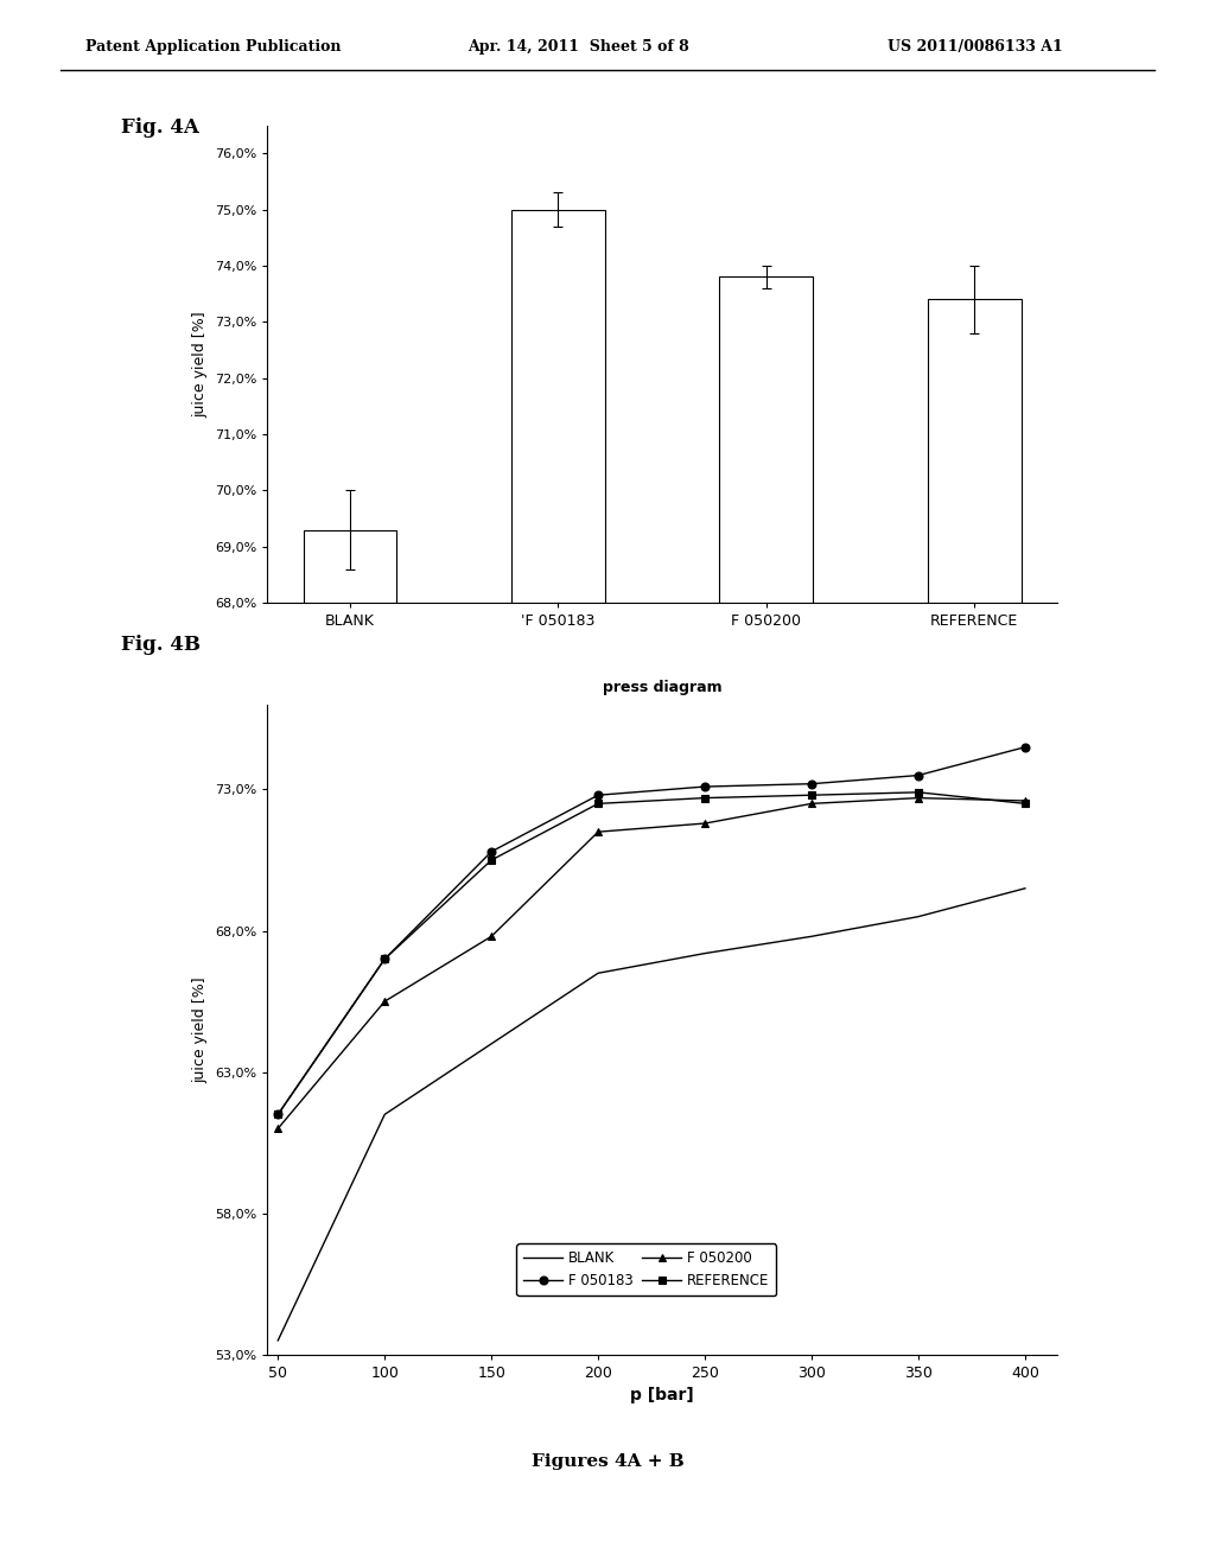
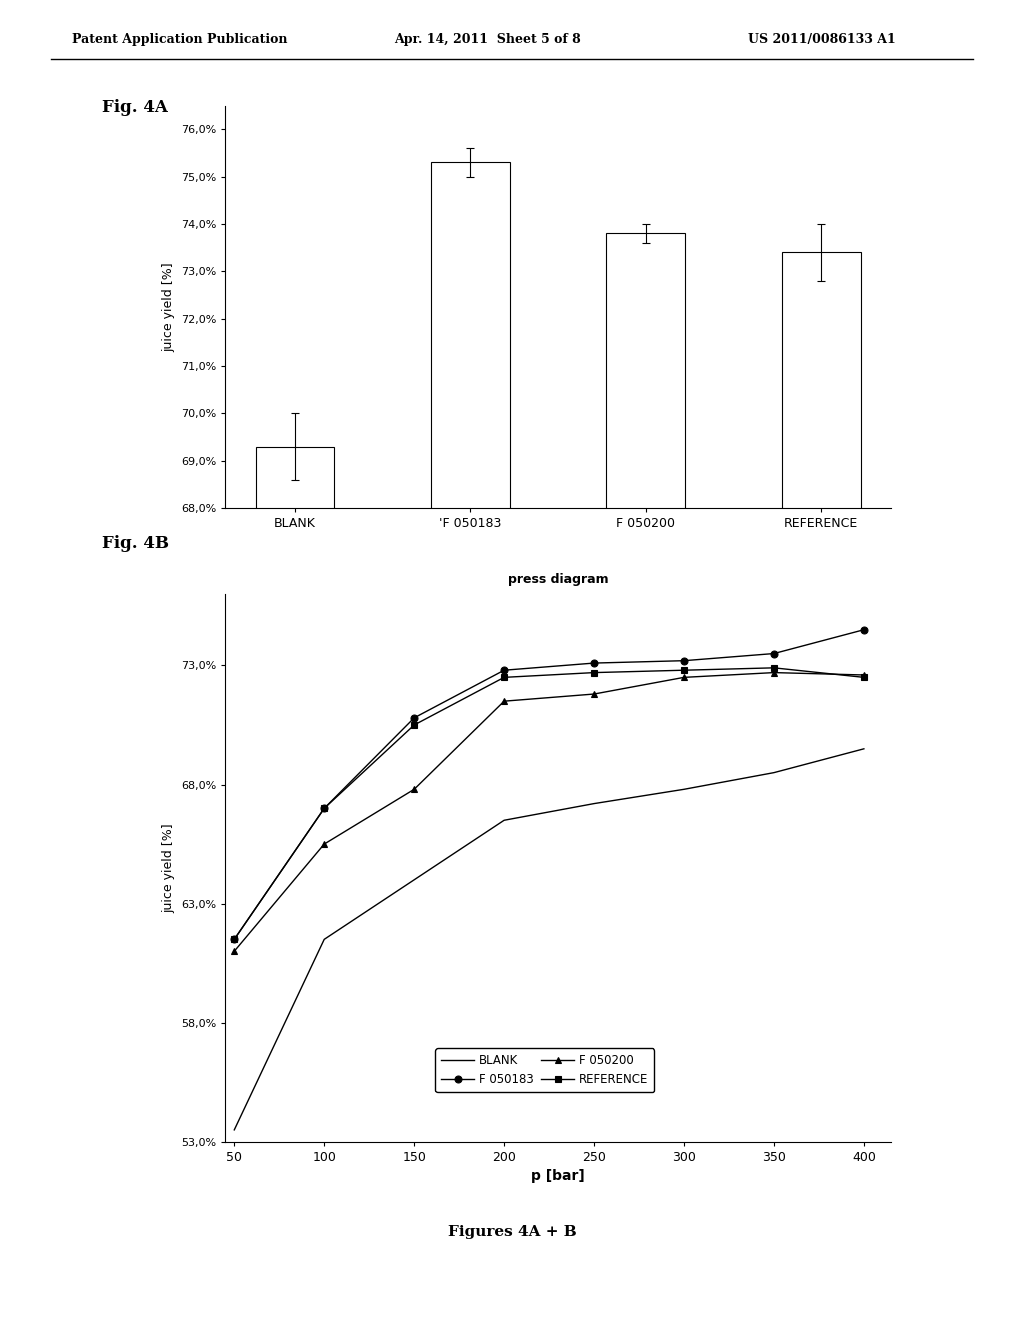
'F 050183: 75,0% -> 75,3%
